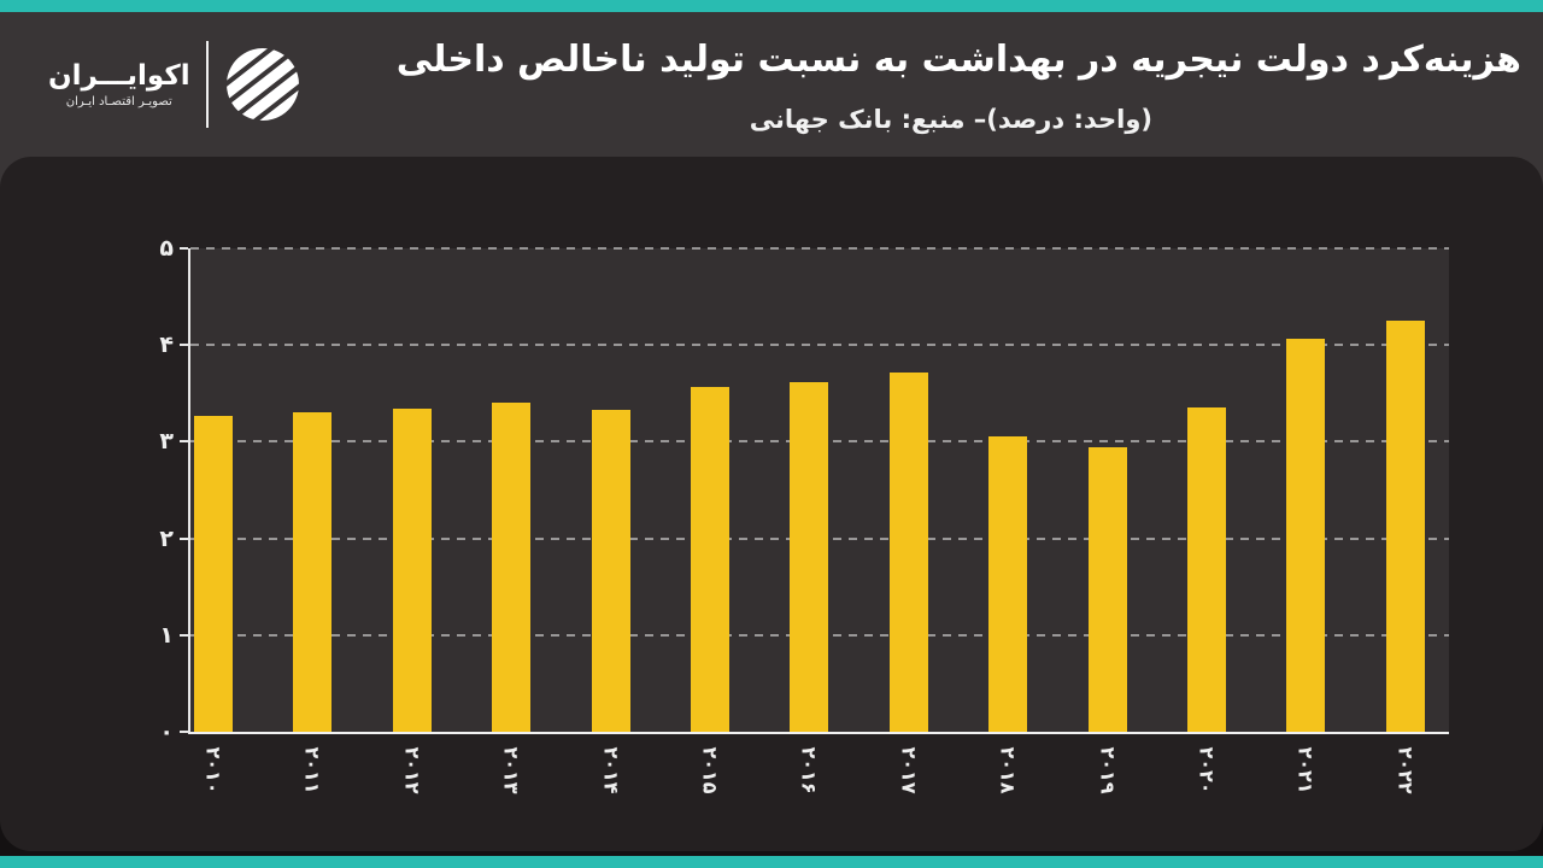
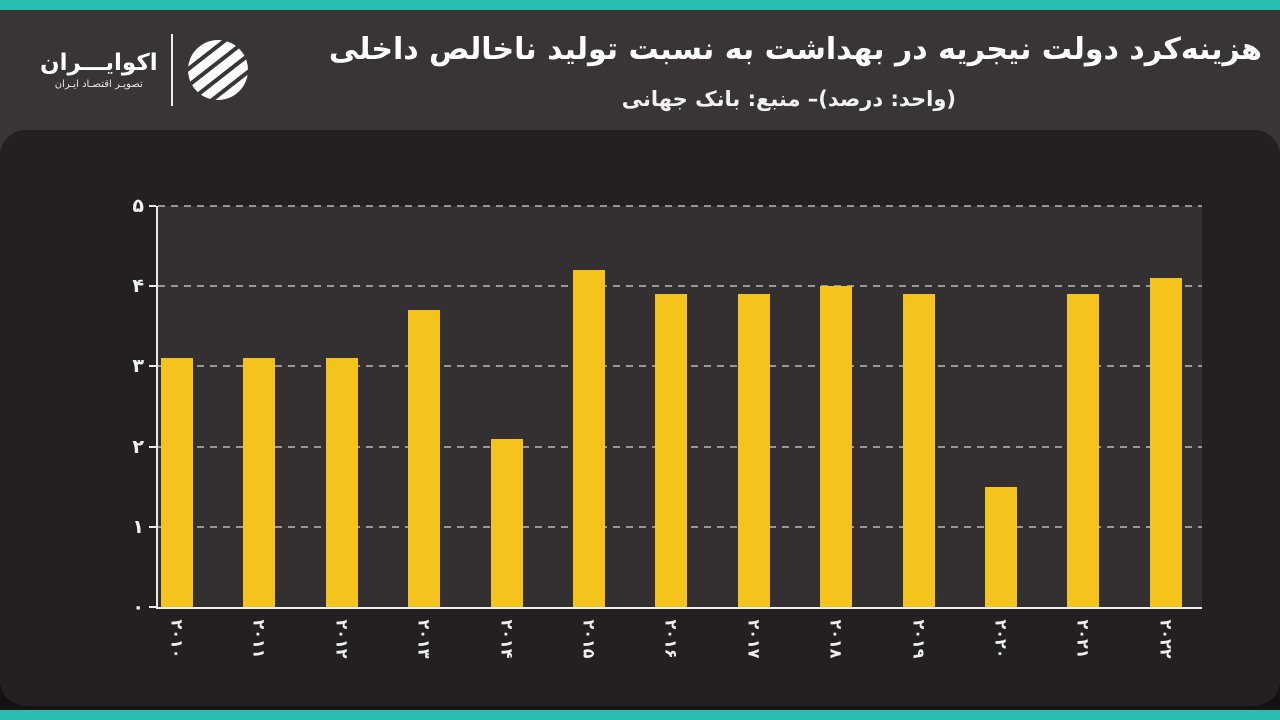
۲۰۱۰: 3.3 -> 3.1
۲۰۱۱: 3.3 -> 3.1
۲۰۱۲: 3.3 -> 3.1
۲۰۱۳: 3.4 -> 3.7
۲۰۱۴: 3.3 -> 2.1
۲۰۱۵: 3.6 -> 4.2
۲۰۱۶: 3.6 -> 3.9
۲۰۱۷: 3.7 -> 3.9
۲۰۱۸: 3.1 -> 4.0
۲۰۱۹: 2.9 -> 3.9
۲۰۲۰: 3.4 -> 1.5
۲۰۲۱: 4.1 -> 3.9
۲۰۲۲: 4.2 -> 4.1
